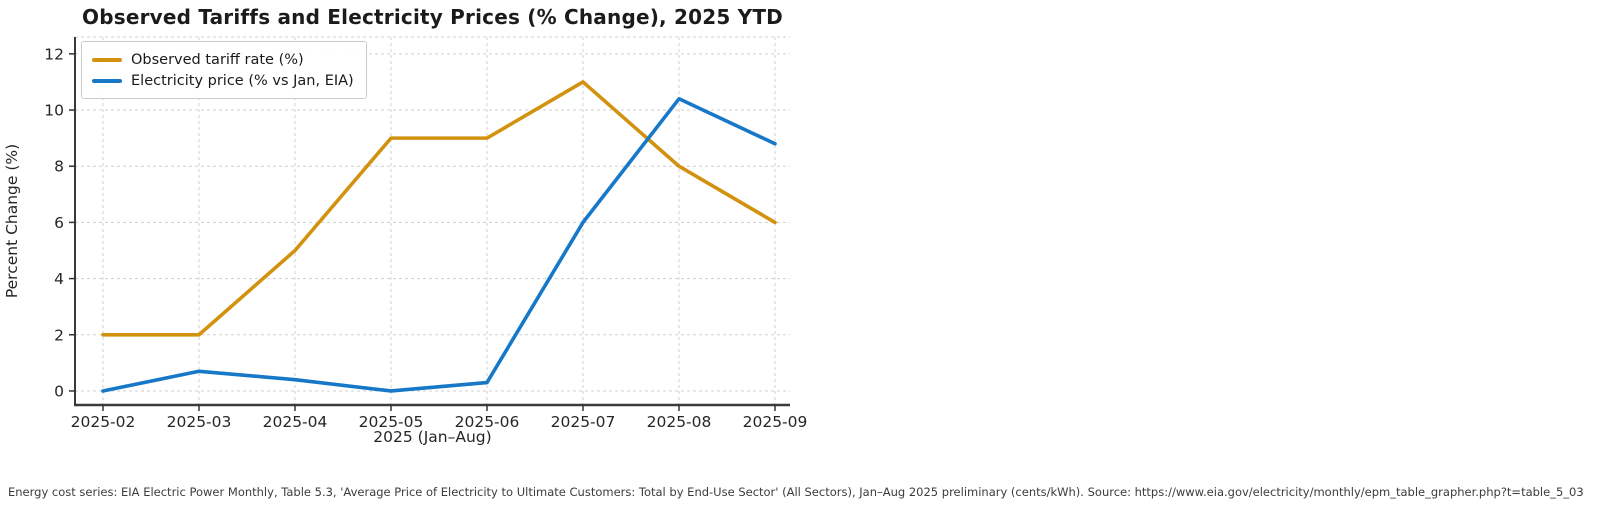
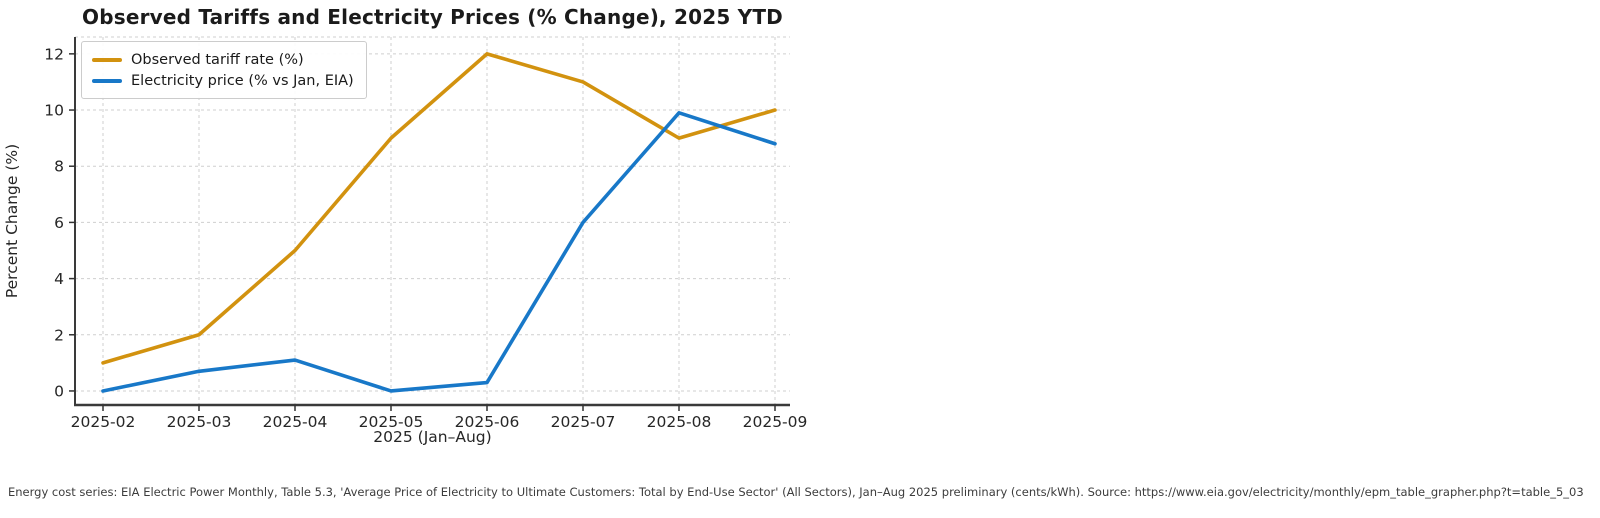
Observed tariff rate (%)/2025-02: 2 -> 1
Electricity price (% vs Jan, EIA)/2025-04: 0.4 -> 1.1
Observed tariff rate (%)/2025-06: 9 -> 12
Observed tariff rate (%)/2025-08: 8 -> 9
Electricity price (% vs Jan, EIA)/2025-08: 10.4 -> 9.9
Observed tariff rate (%)/2025-09: 6 -> 10
